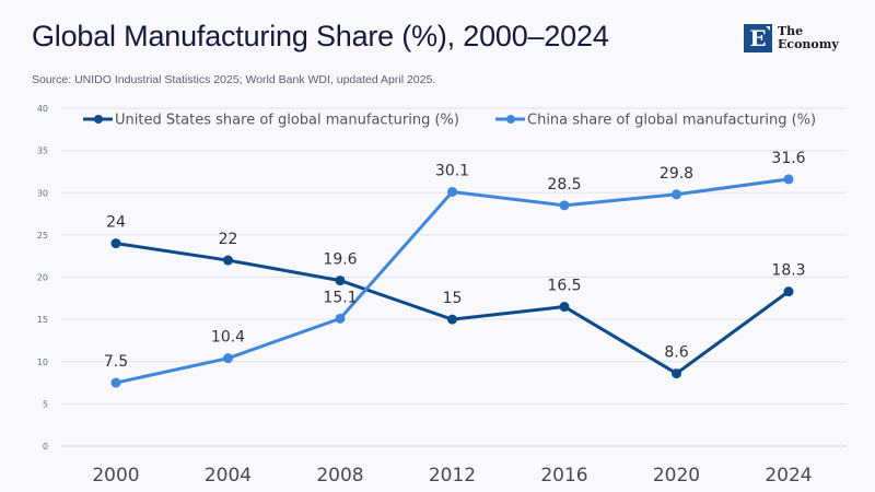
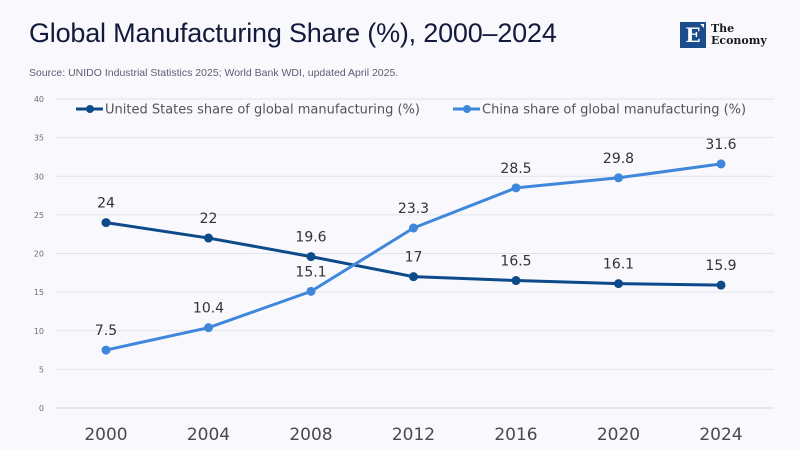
United States share of global manufacturing (%)/2012: 15 -> 17
China share of global manufacturing (%)/2012: 30.1 -> 23.3
United States share of global manufacturing (%)/2020: 8.6 -> 16.1
United States share of global manufacturing (%)/2024: 18.3 -> 15.9
